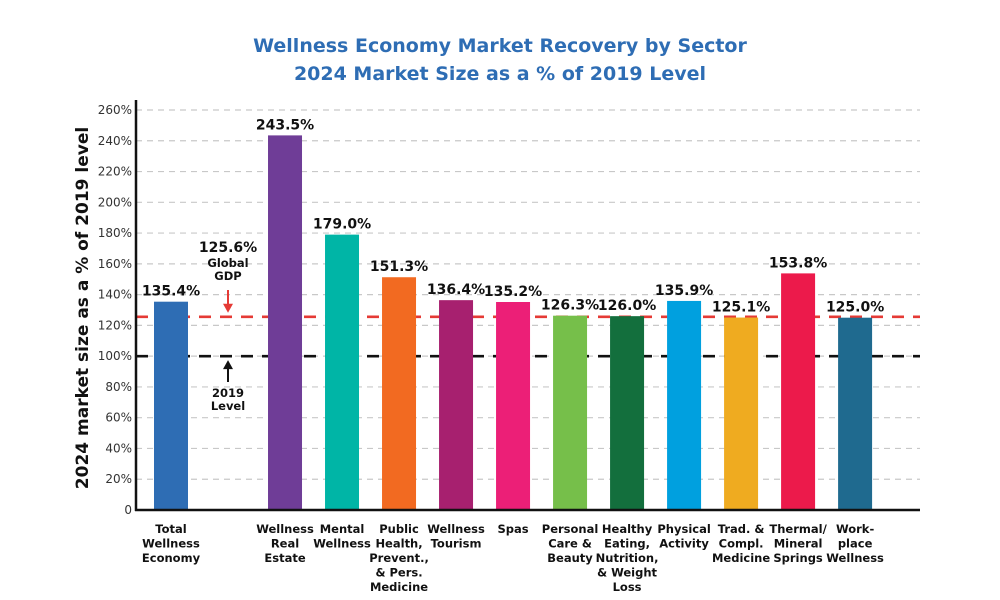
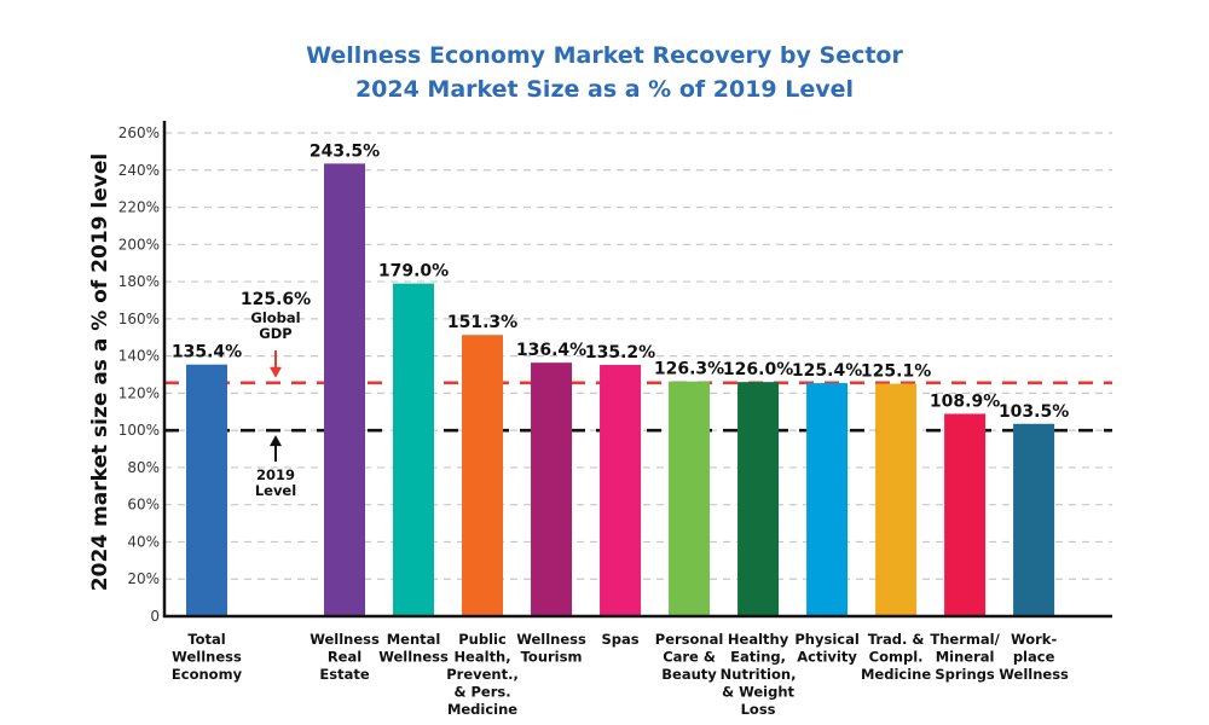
Physical Activity: 135.9% -> 125.4%
Thermal/ Mineral Springs: 153.8% -> 108.9%
Work- place Wellness: 125.0% -> 103.5%
